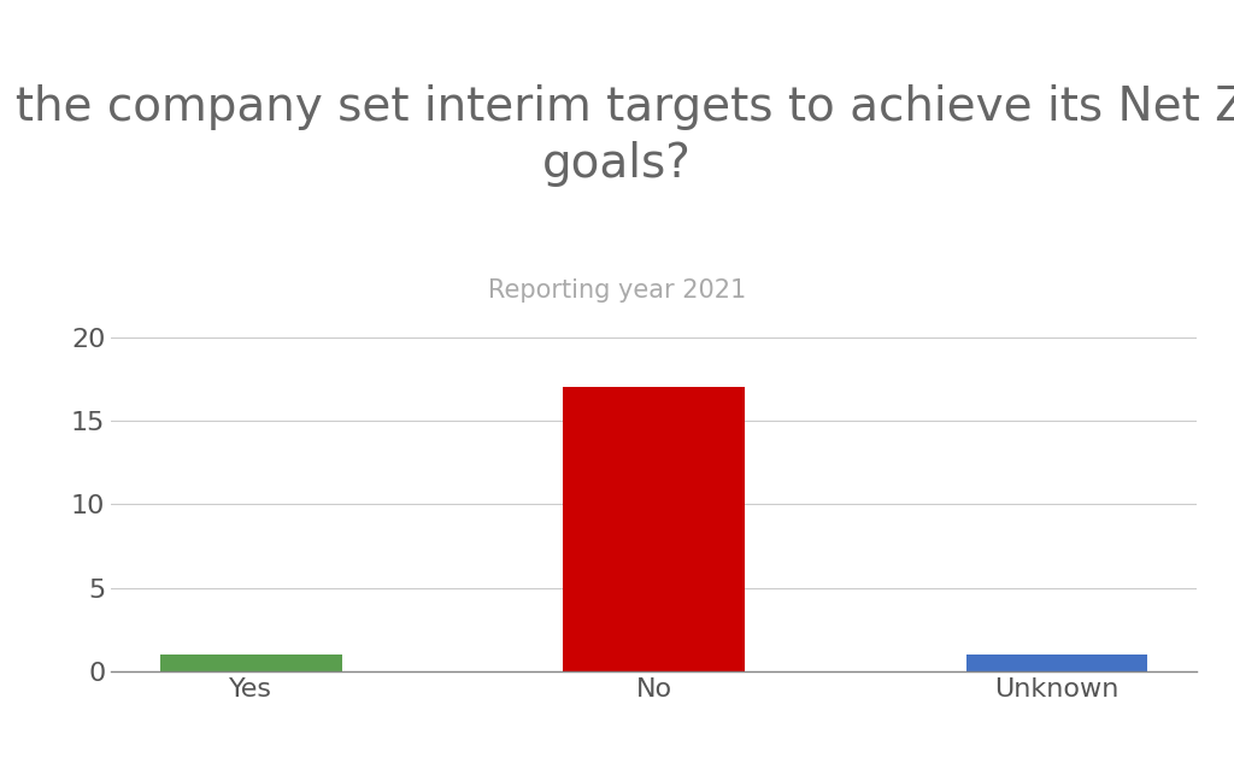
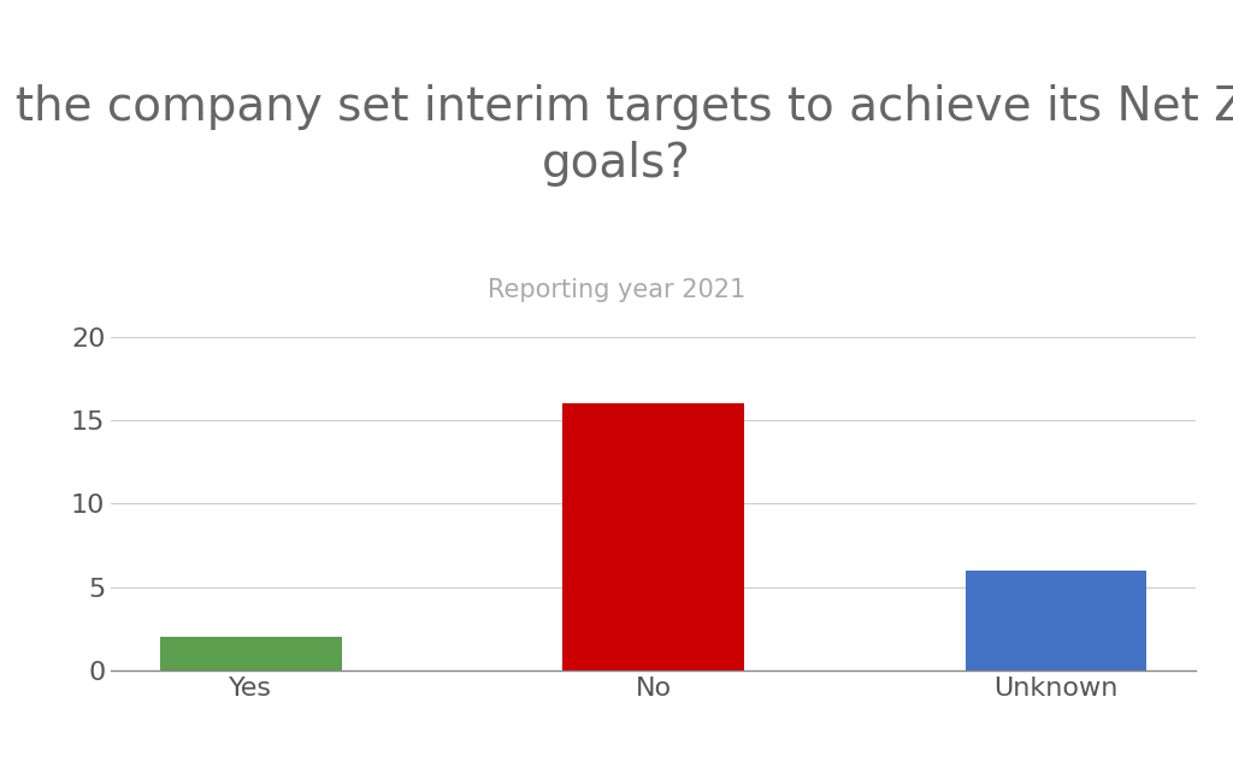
Yes: 1 -> 2
No: 17 -> 16
Unknown: 1 -> 6
